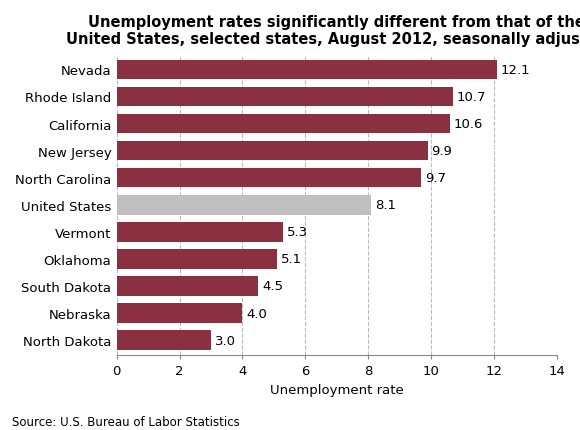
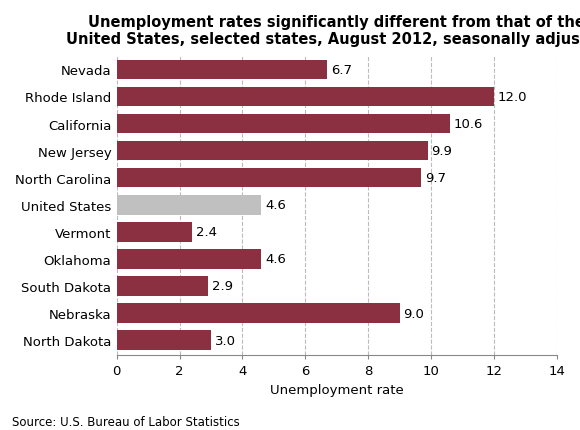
Nevada: 12.1 -> 6.7
Rhode Island: 10.7 -> 12.0
United States: 8.1 -> 4.6
Vermont: 5.3 -> 2.4
Oklahoma: 5.1 -> 4.6
South Dakota: 4.5 -> 2.9
Nebraska: 4.0 -> 9.0
